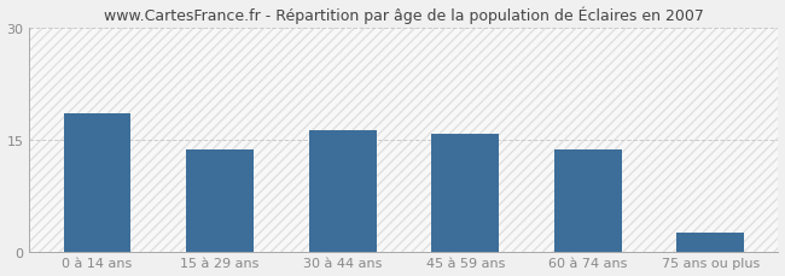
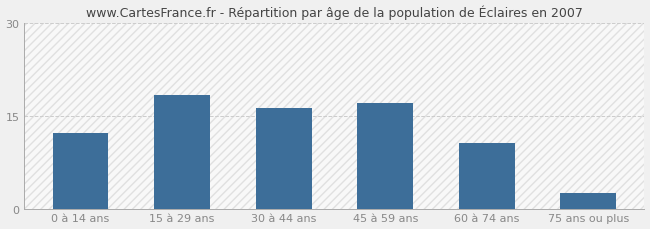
0 à 14 ans: 18.5 -> 12.2
15 à 29 ans: 13.7 -> 18.4
45 à 59 ans: 15.8 -> 17.0
60 à 74 ans: 13.7 -> 10.6
